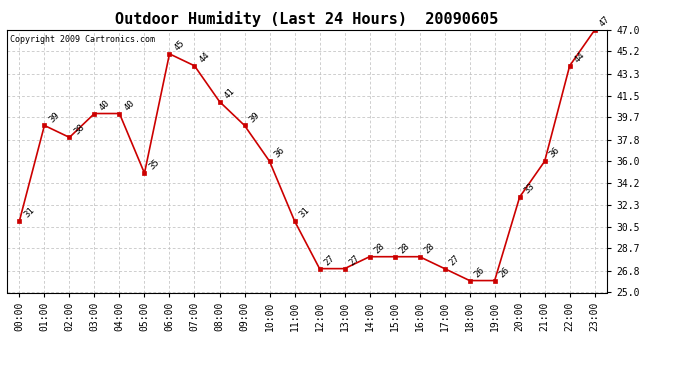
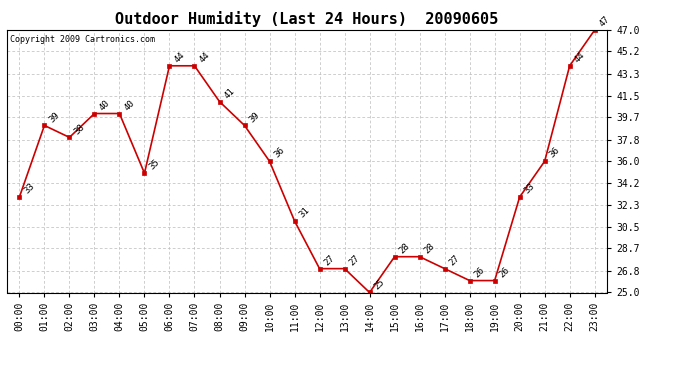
00:00: 31 -> 33
06:00: 45 -> 44
14:00: 28 -> 25
